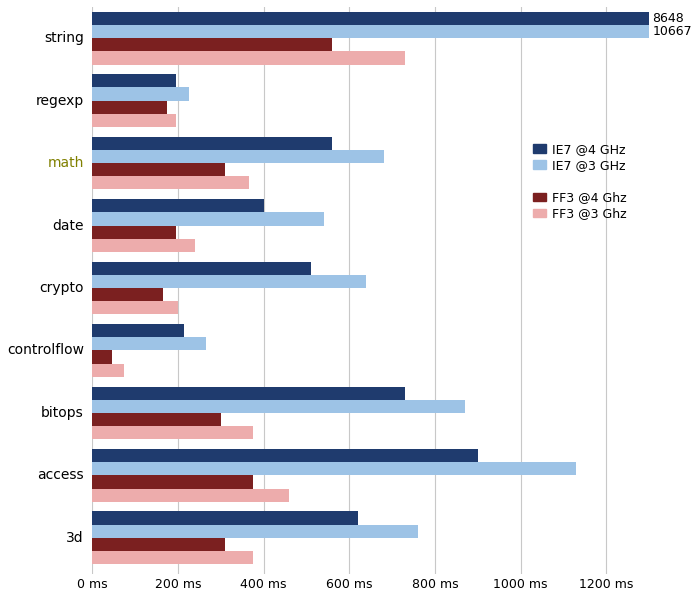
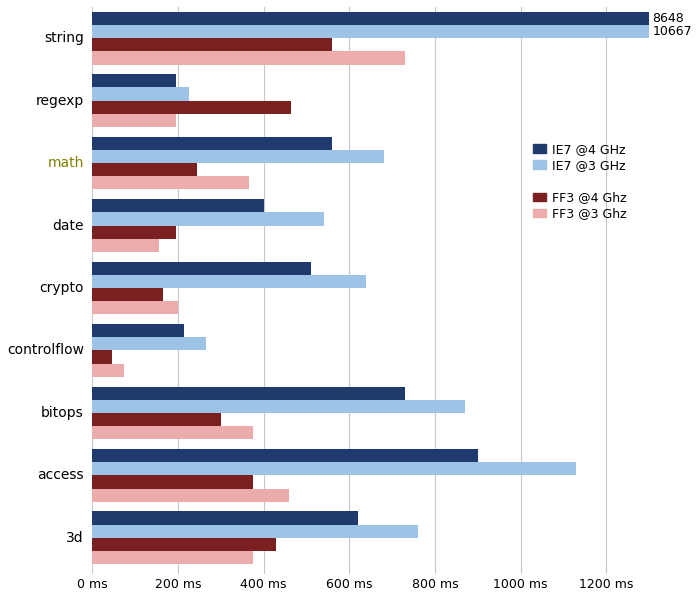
FF3 @4 Ghz/regexp: 175 ms -> 465 ms
FF3 @4 Ghz/math: 310 ms -> 245 ms
FF3 @3 Ghz/date: 240 ms -> 155 ms
FF3 @4 Ghz/3d: 310 ms -> 430 ms
